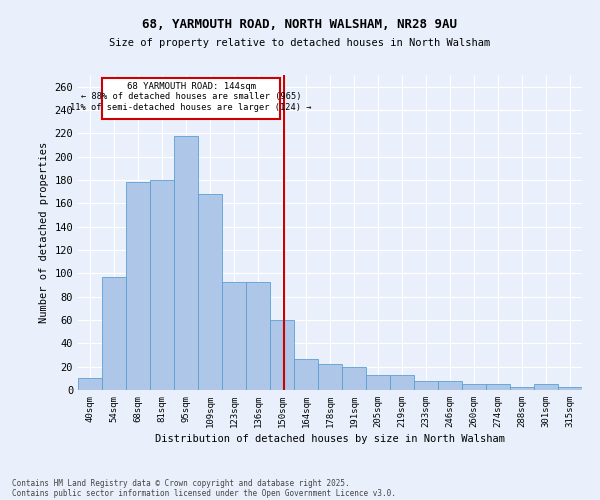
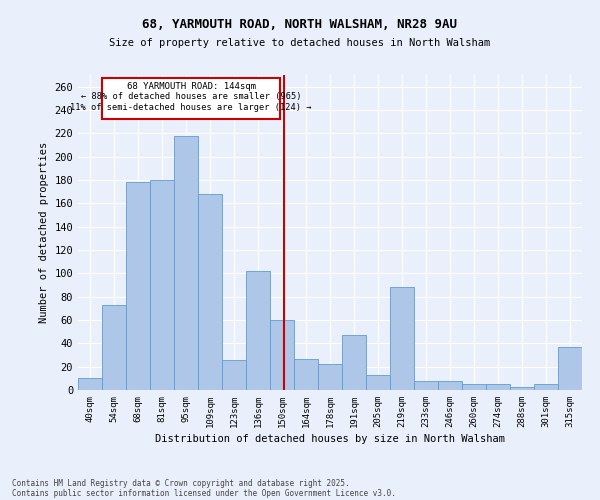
54sqm: 97 -> 73
123sqm: 93 -> 26
136sqm: 93 -> 102
191sqm: 20 -> 47
219sqm: 13 -> 88
315sqm: 3 -> 37
